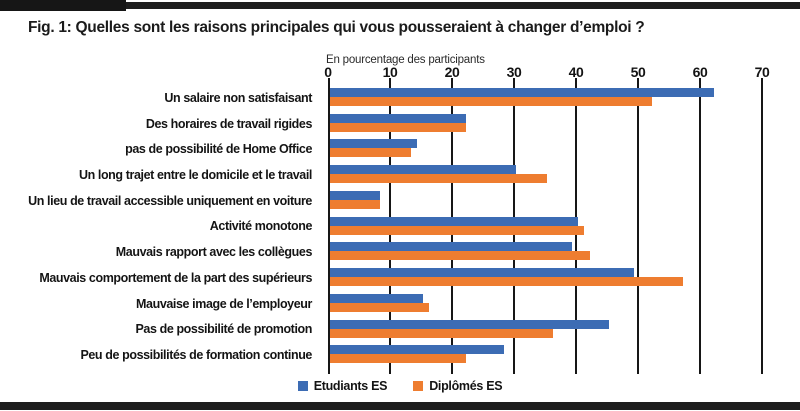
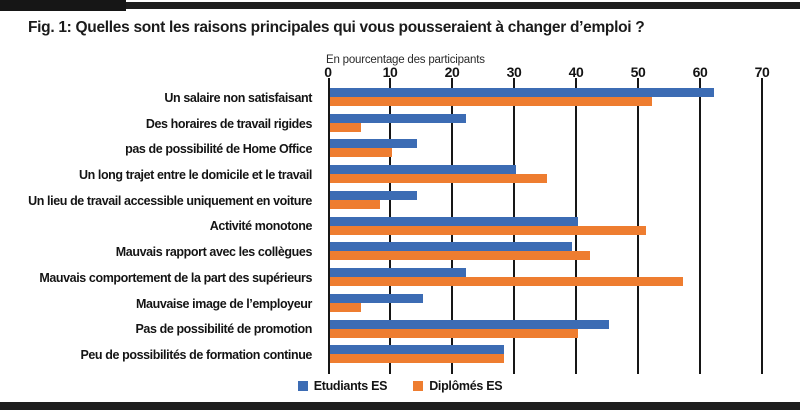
Diplômés ES/Des horaires de travail rigides: 22 -> 5
Diplômés ES/pas de possibilité de Home Office: 13 -> 10
Etudiants ES/Un lieu de travail accessible uniquement en voiture: 8 -> 14
Diplômés ES/Activité monotone: 41 -> 51
Etudiants ES/Mauvais comportement de la part des supérieurs: 49 -> 22
Diplômés ES/Mauvaise image de l’employeur: 16 -> 5
Diplômés ES/Pas de possibilité de promotion: 36 -> 40
Diplômés ES/Peu de possibilités de formation continue: 22 -> 28
